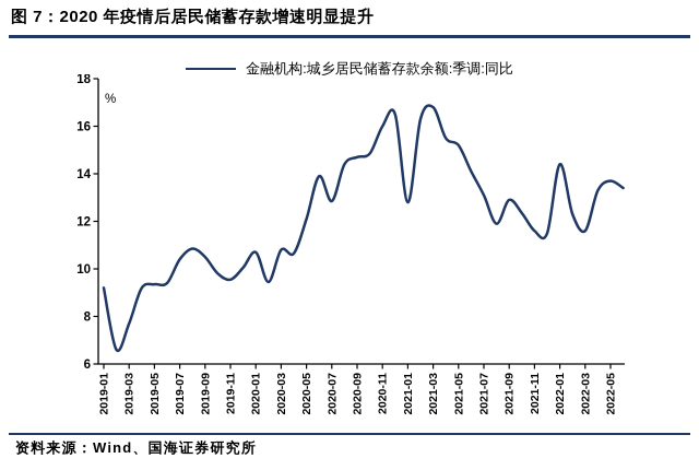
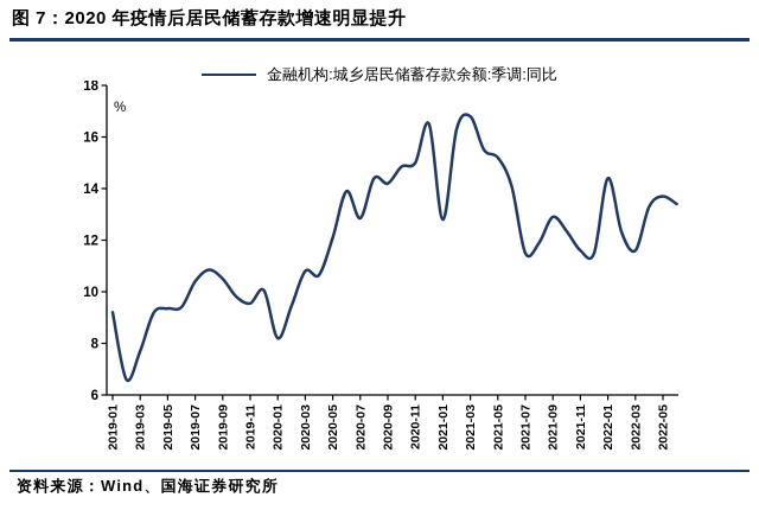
2020-01: 10.7 -> 8.2
2020-09: 14.7 -> 14.2
2020-11: 16.0 -> 15.0
2021-07: 13.1 -> 11.5
